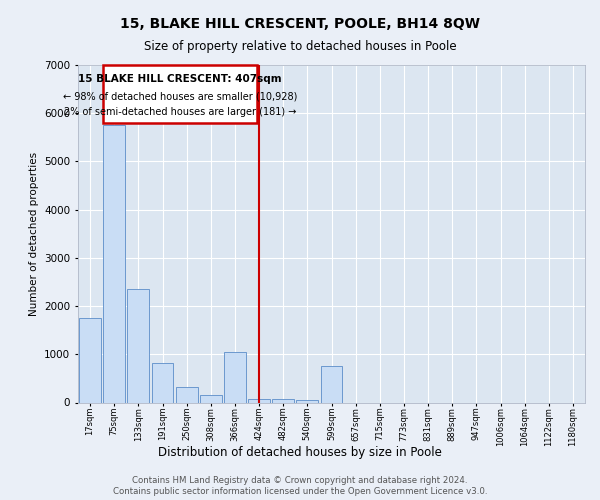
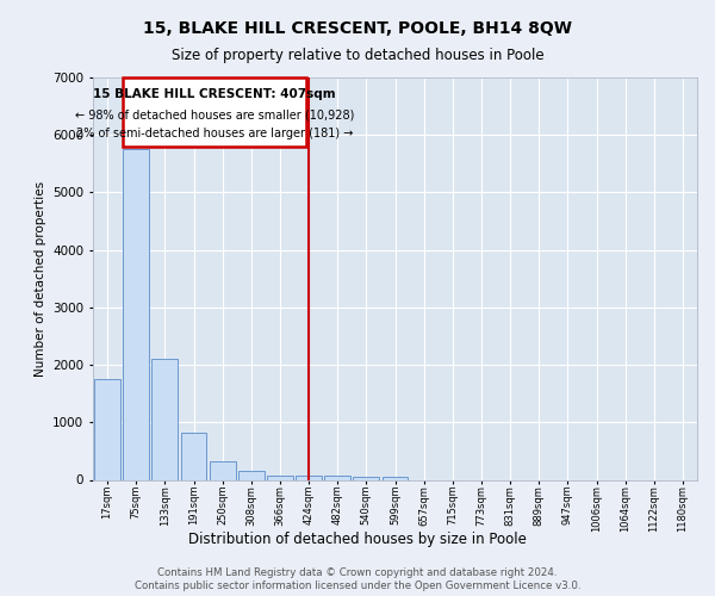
133sqm: 2350 -> 2100
366sqm: 1050 -> 80
599sqm: 750 -> 60
